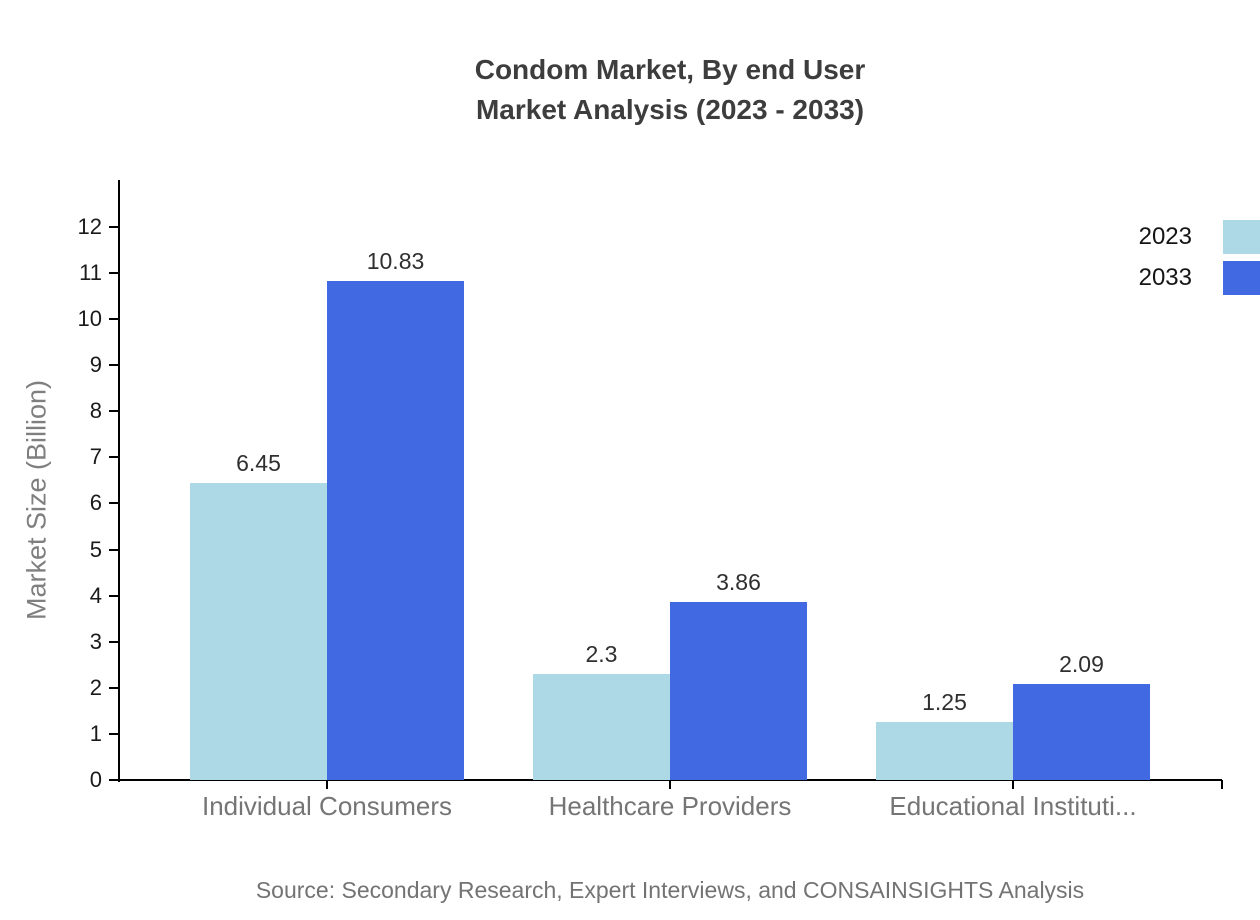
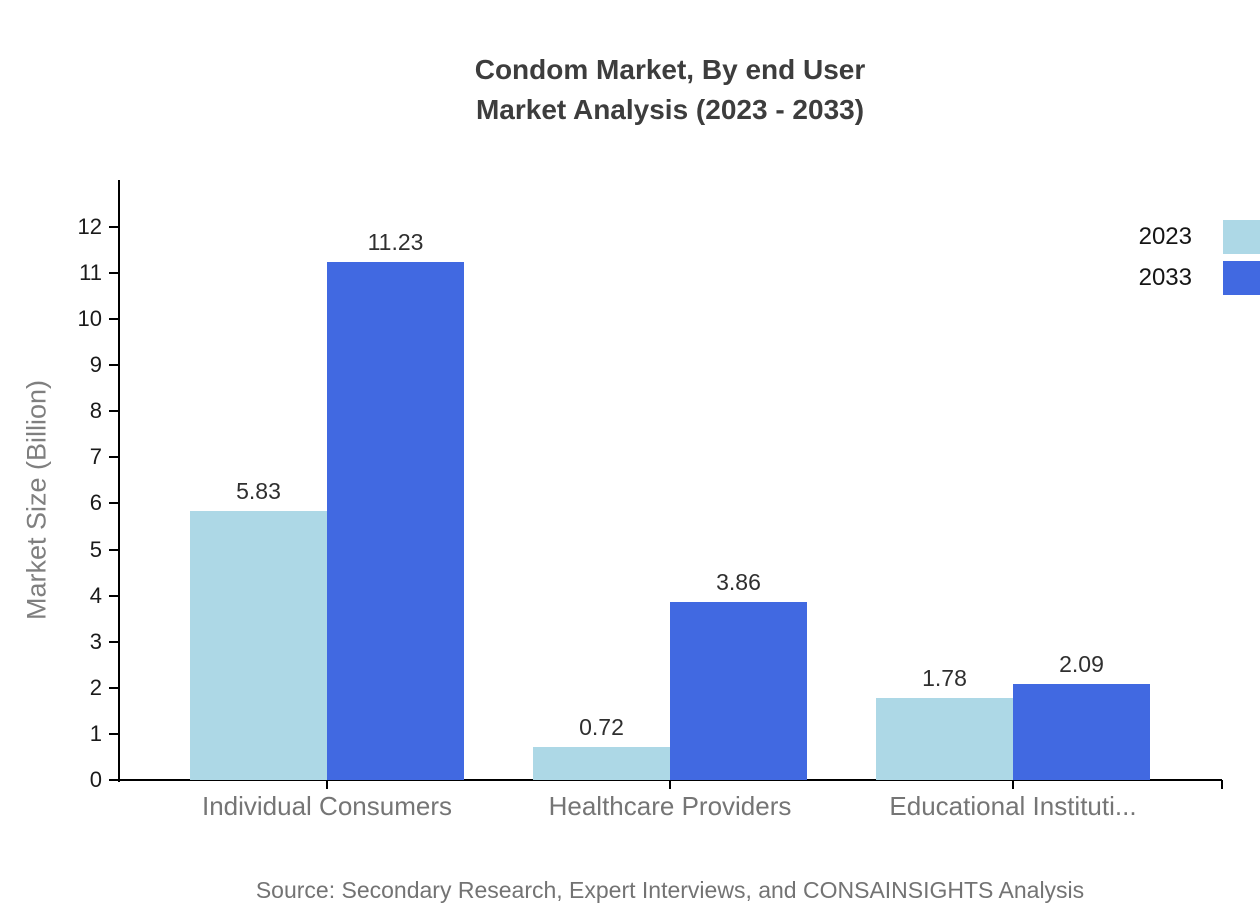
2023/Individual Consumers: 6.45 -> 5.83
2033/Individual Consumers: 10.83 -> 11.23
2023/Healthcare Providers: 2.3 -> 0.72
2023/Educational Instituti...: 1.25 -> 1.78
